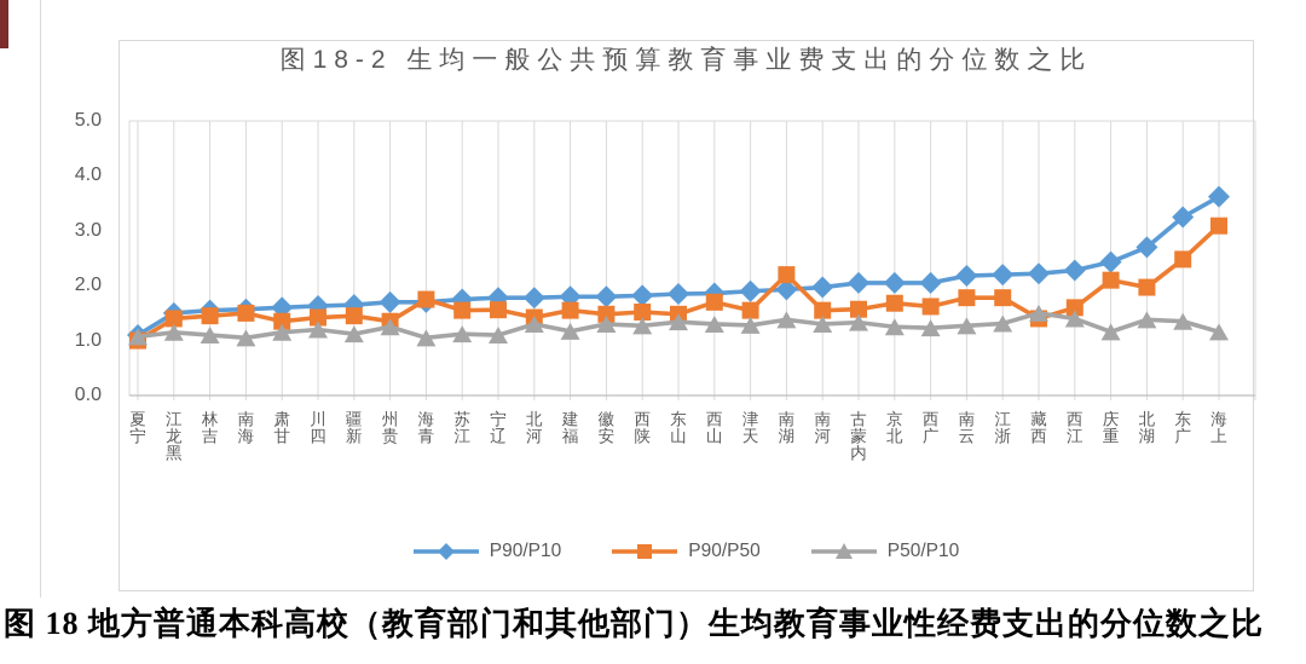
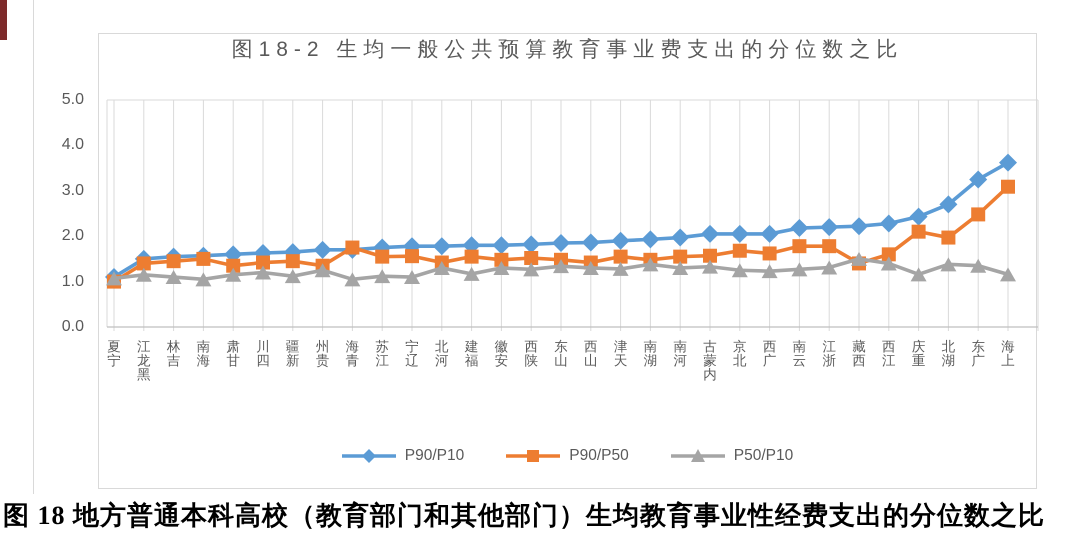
P90/P50/山西: 1.7 -> 1.4
P90/P50/湖南: 2.2 -> 1.5
